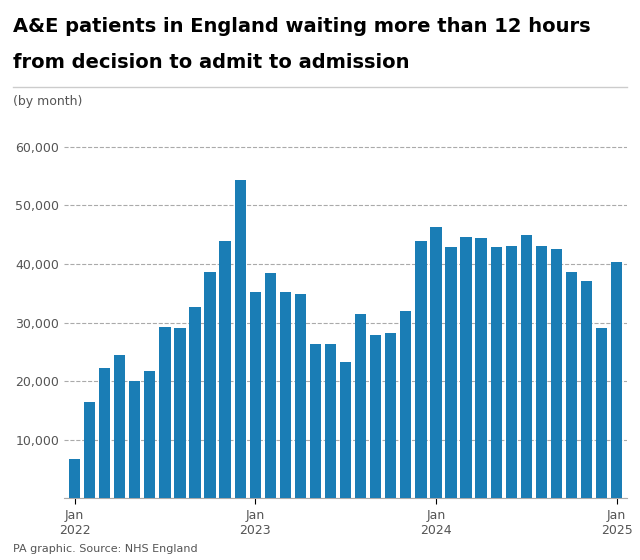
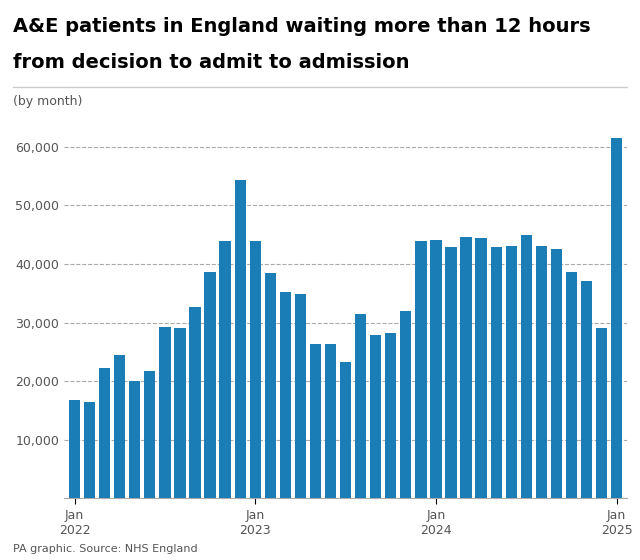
Jan 2022: 6,800 -> 16,800
Jan 2023: 35,200 -> 44,000
Jan 2024: 46,400 -> 44,100
Jan 2025: 40,400 -> 61,600
